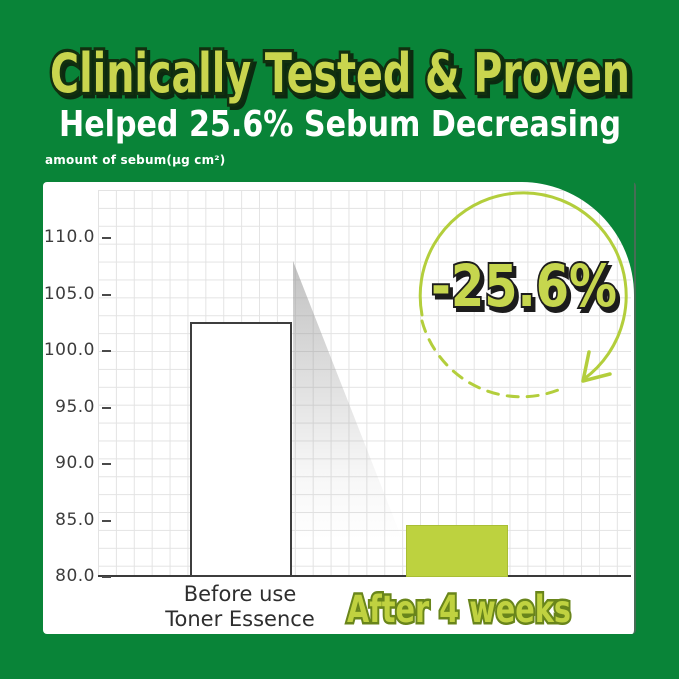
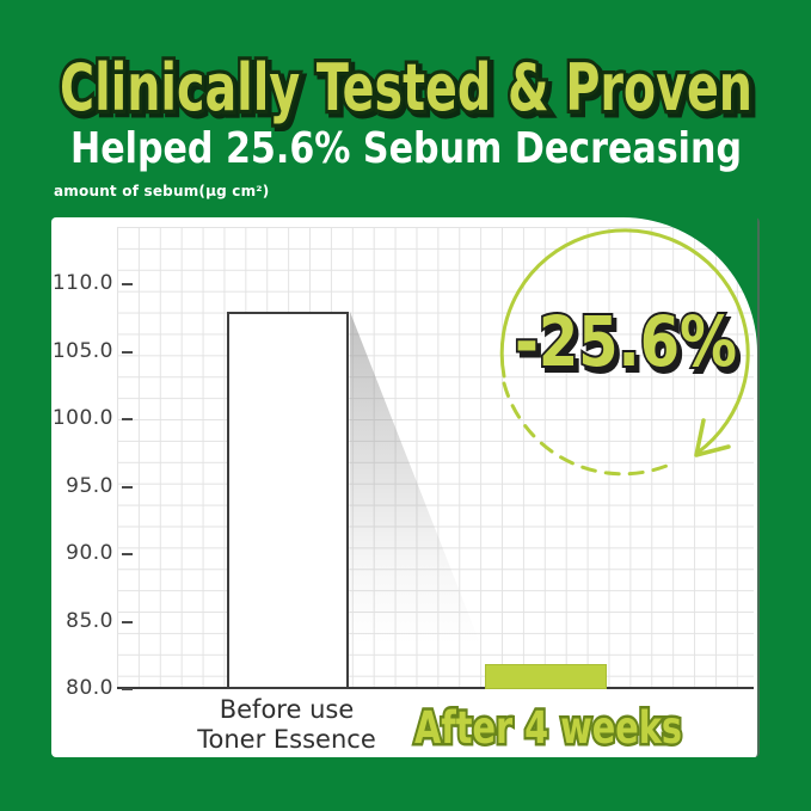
Before use Toner Essence: 102.6 -> 108.0
After 4 weeks: 84.6 -> 81.9
